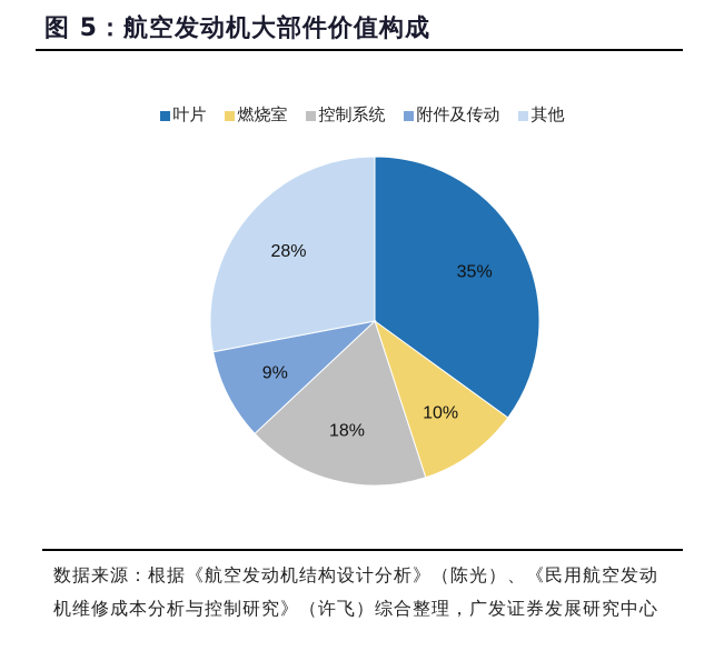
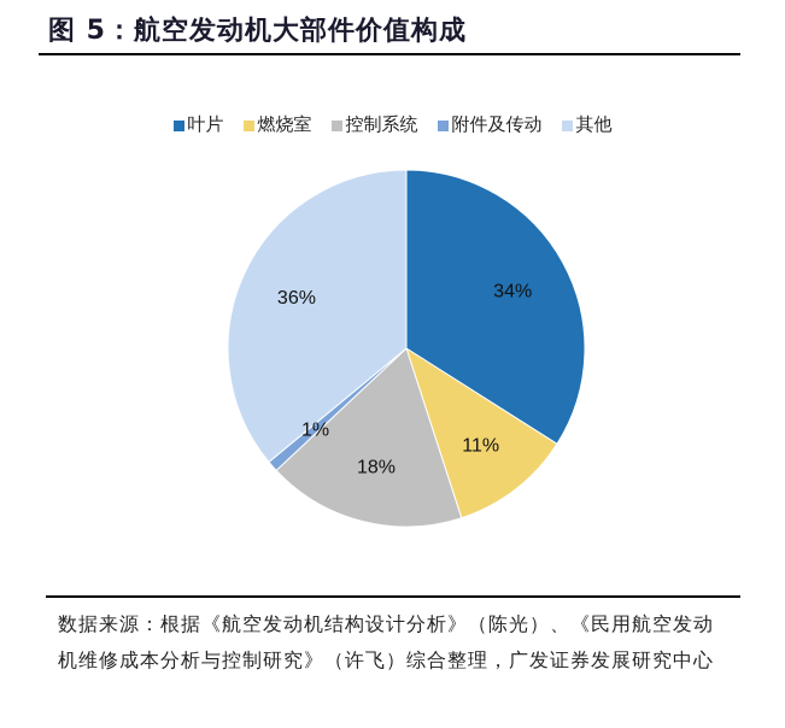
叶片: 35% -> 34%
燃烧室: 10% -> 11%
附件及传动: 9% -> 1%
其他: 28% -> 36%
